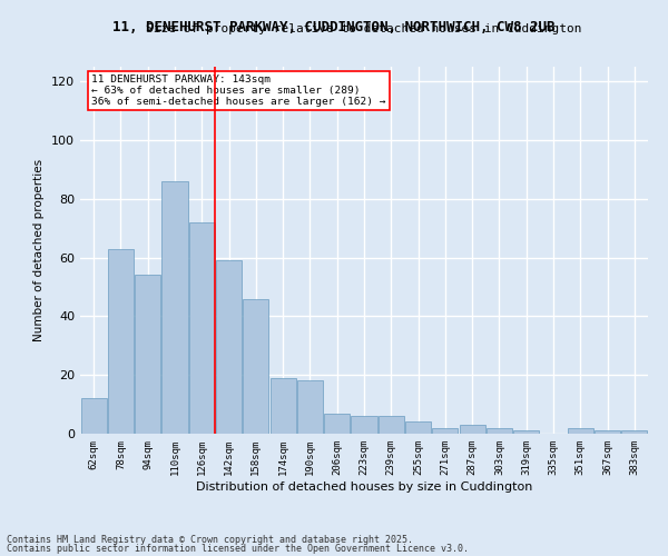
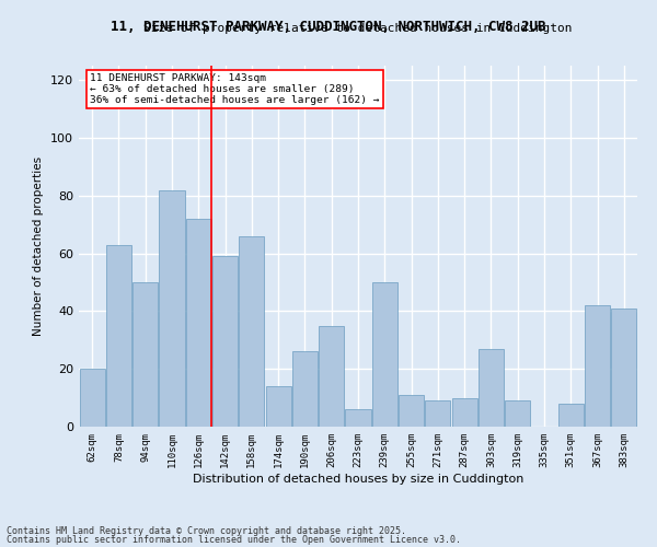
62sqm: 12 -> 20
94sqm: 54 -> 50
110sqm: 86 -> 82
158sqm: 46 -> 66
174sqm: 19 -> 14
190sqm: 18 -> 26
206sqm: 7 -> 35
239sqm: 6 -> 50
255sqm: 4 -> 11
271sqm: 2 -> 9
287sqm: 3 -> 10
303sqm: 2 -> 27
319sqm: 1 -> 9
351sqm: 2 -> 8
367sqm: 1 -> 42
383sqm: 1 -> 41
